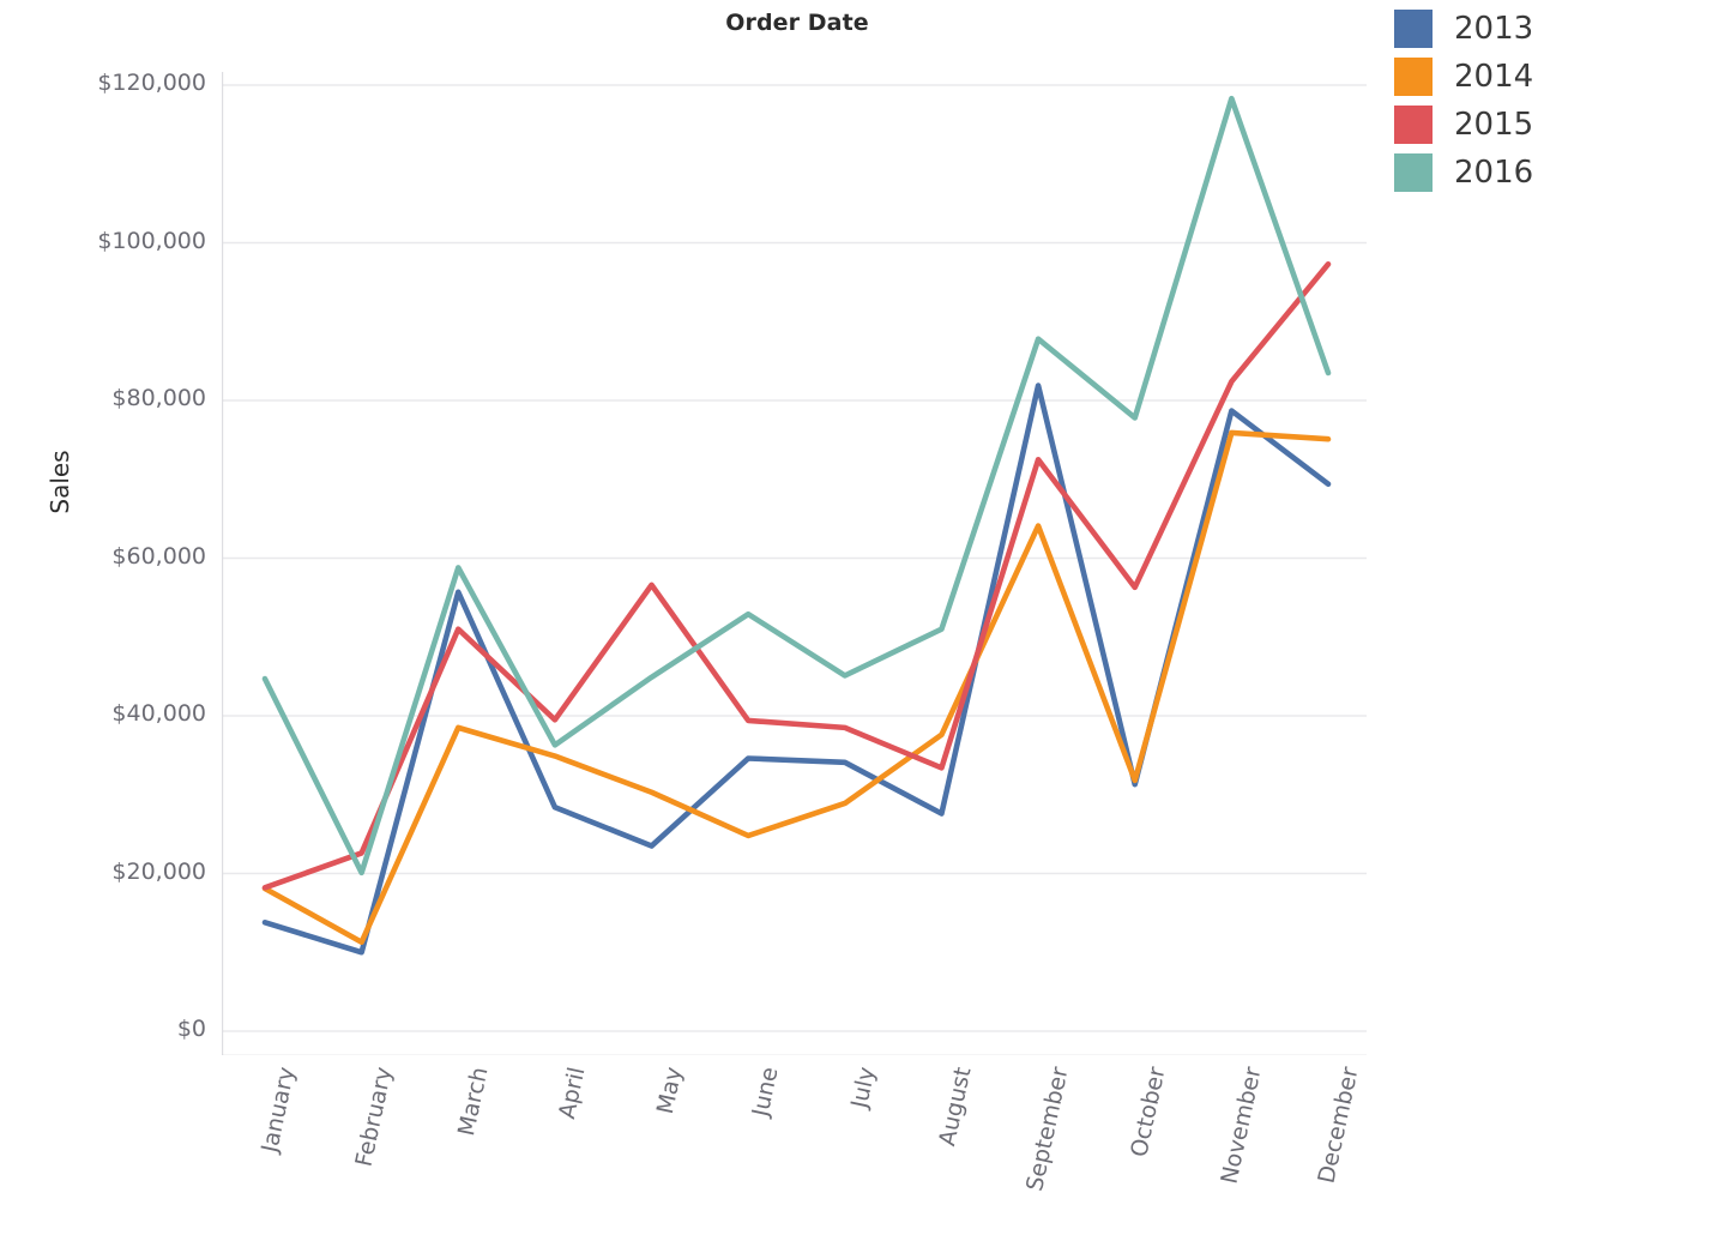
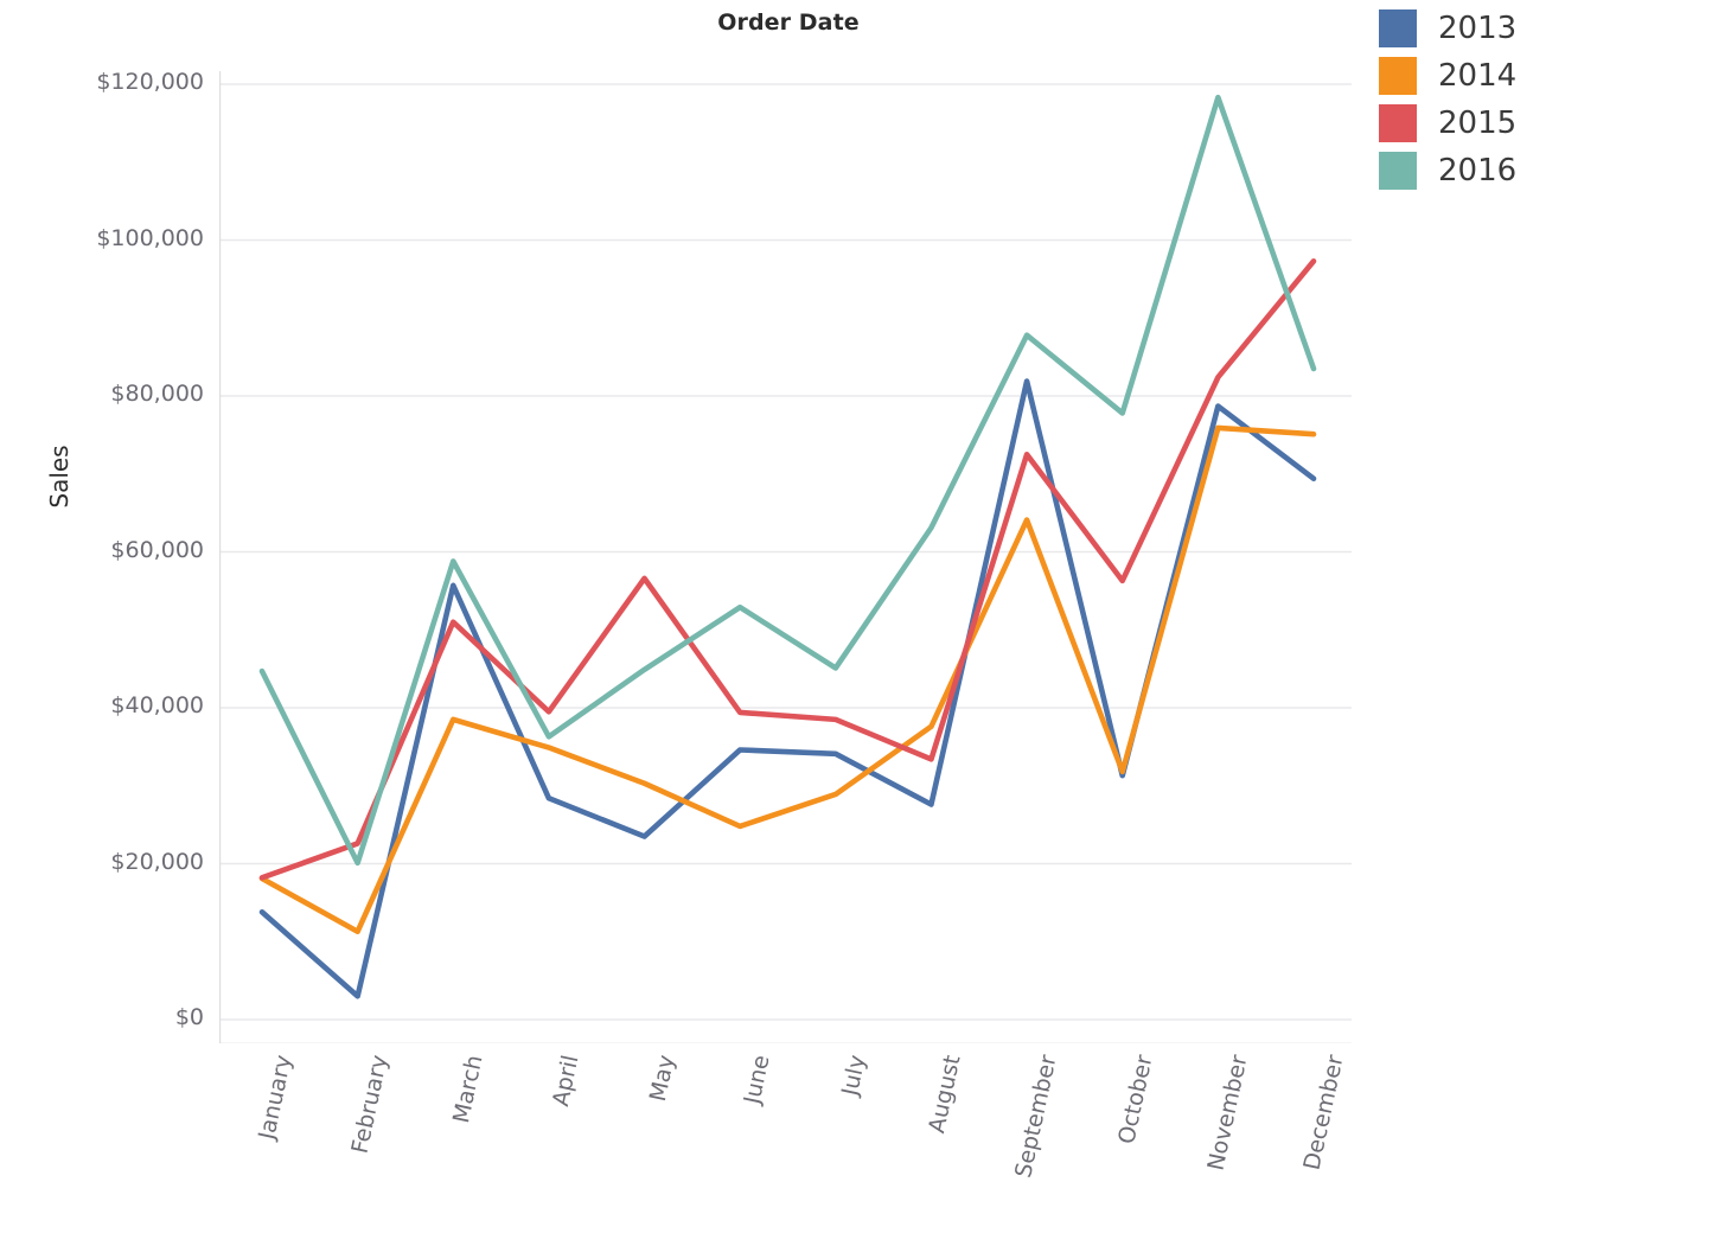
2013/February: $10000 -> $3000
2016/August: $51000 -> $63000
